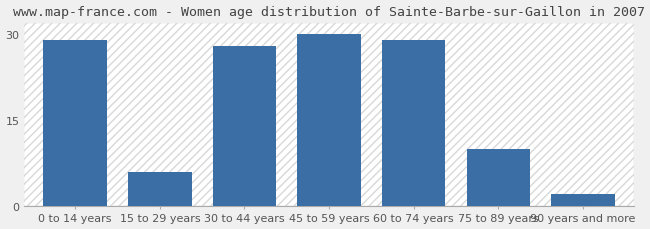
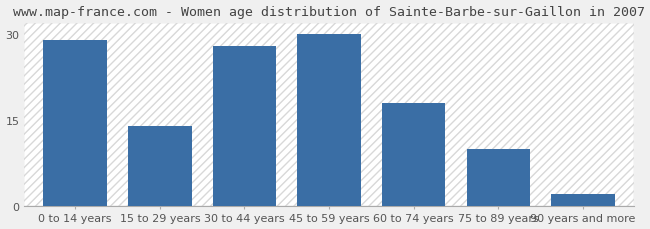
15 to 29 years: 6 -> 14
60 to 74 years: 29 -> 18
